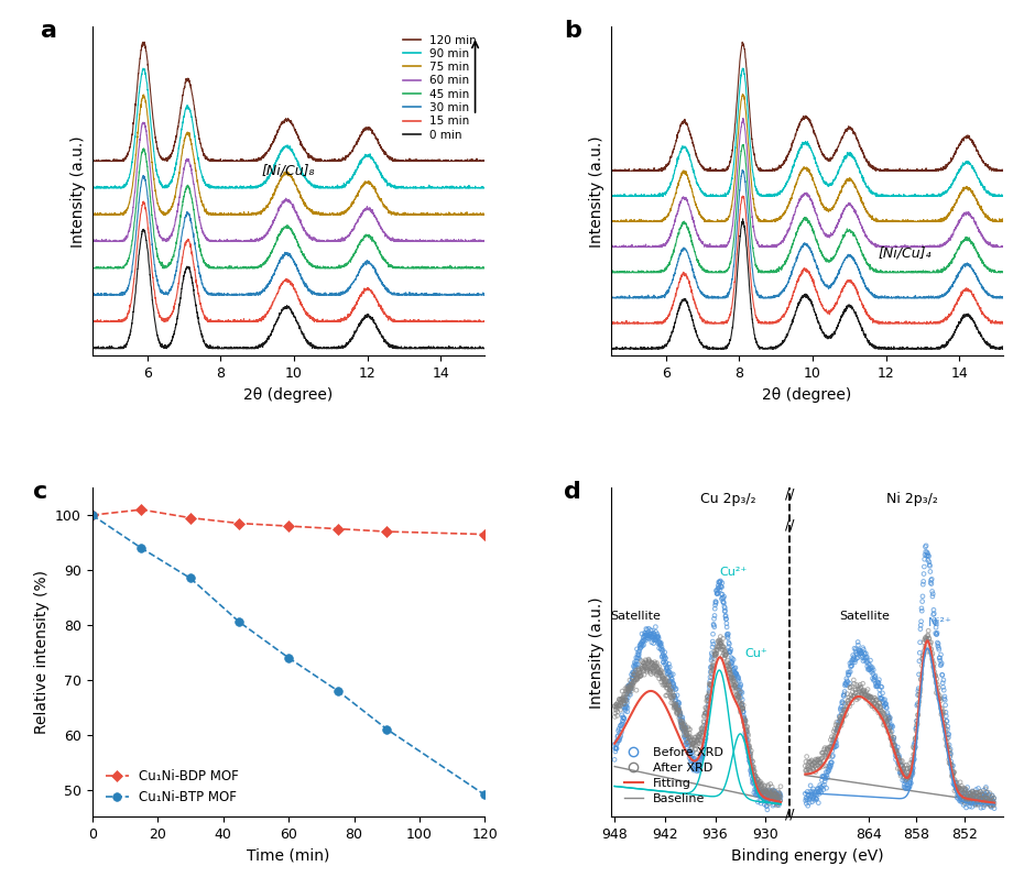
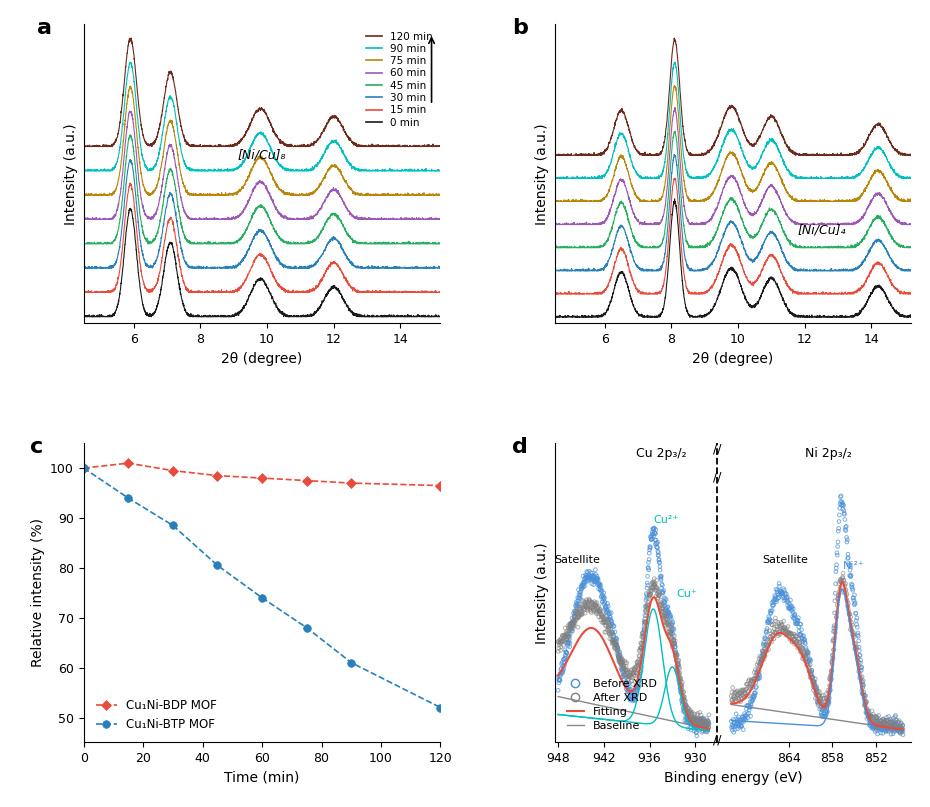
Cu₁Ni-BTP MOF/120: 49.0 -> 52.0
